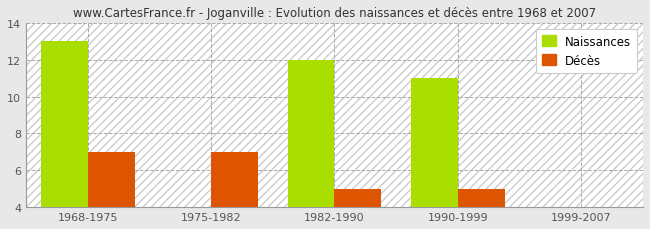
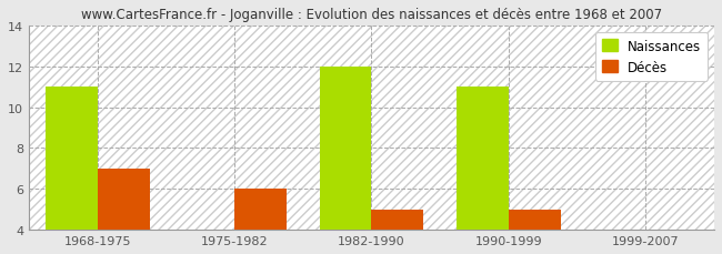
Naissances/1968-1975: 13 -> 11
Décès/1975-1982: 7 -> 6
